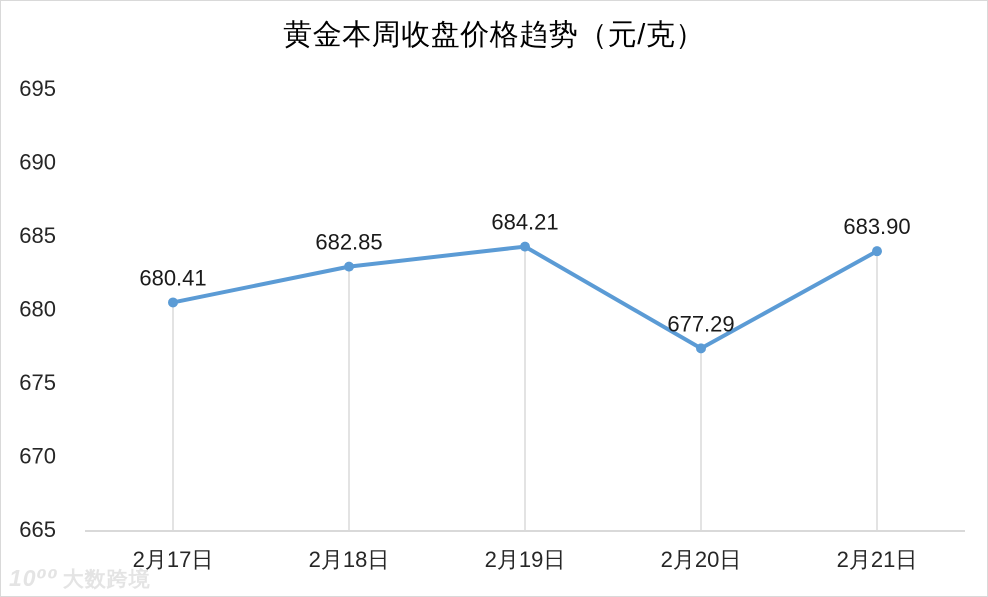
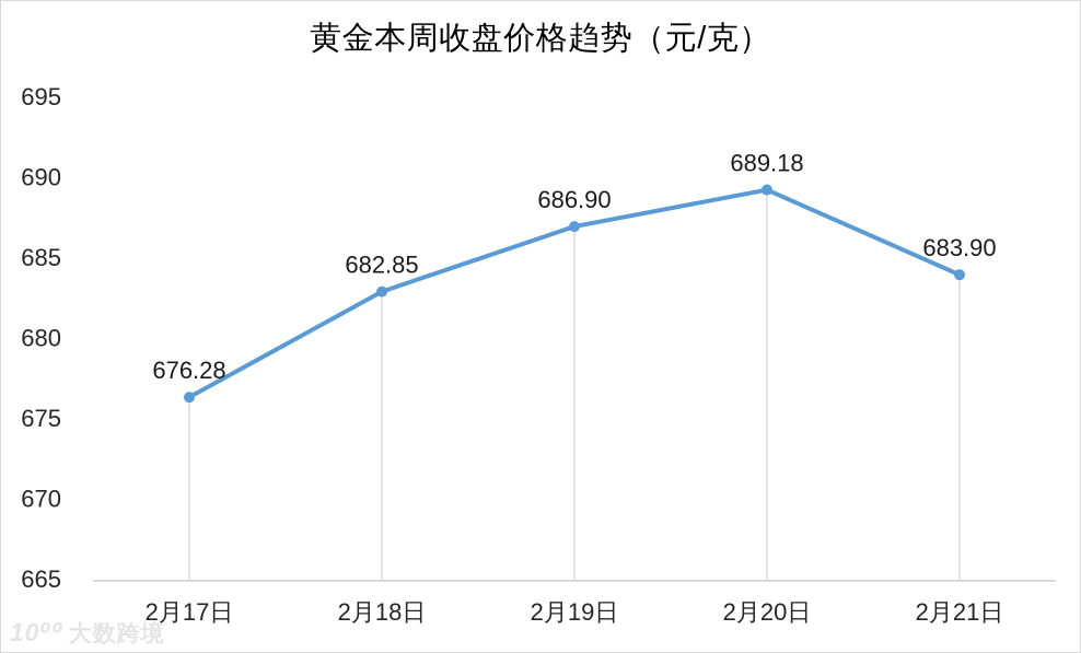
2月17日: 680.41 -> 676.28
2月19日: 684.21 -> 686.90
2月20日: 677.29 -> 689.18
